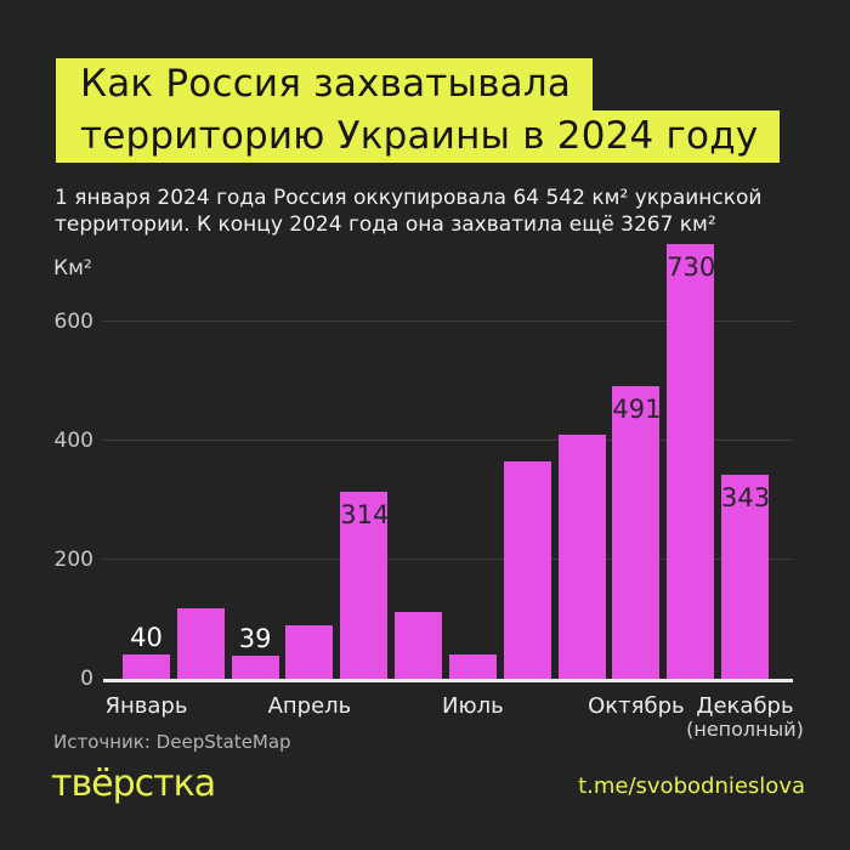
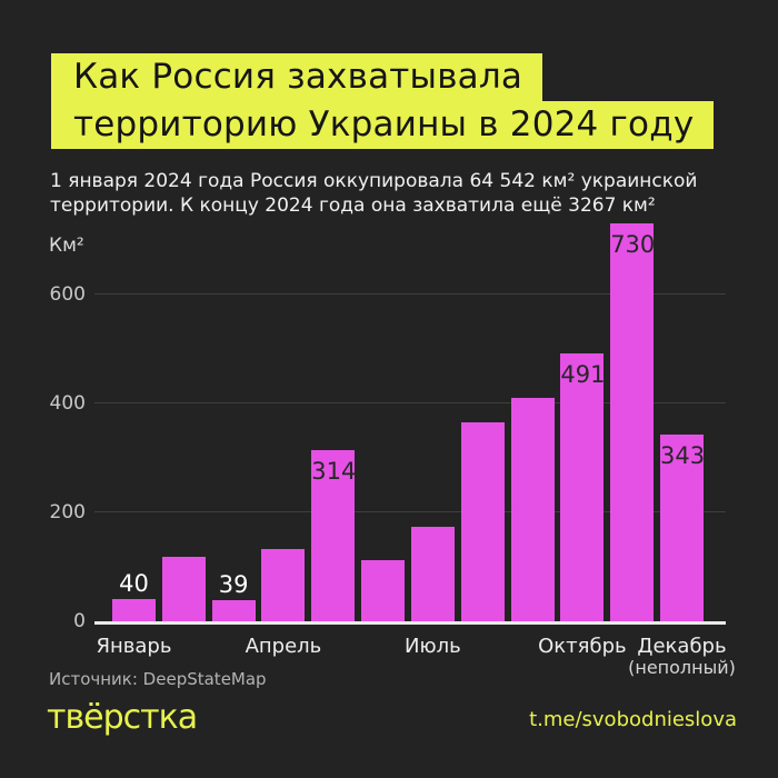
Апрель: 90 -> 130
Июль: 40 -> 170
